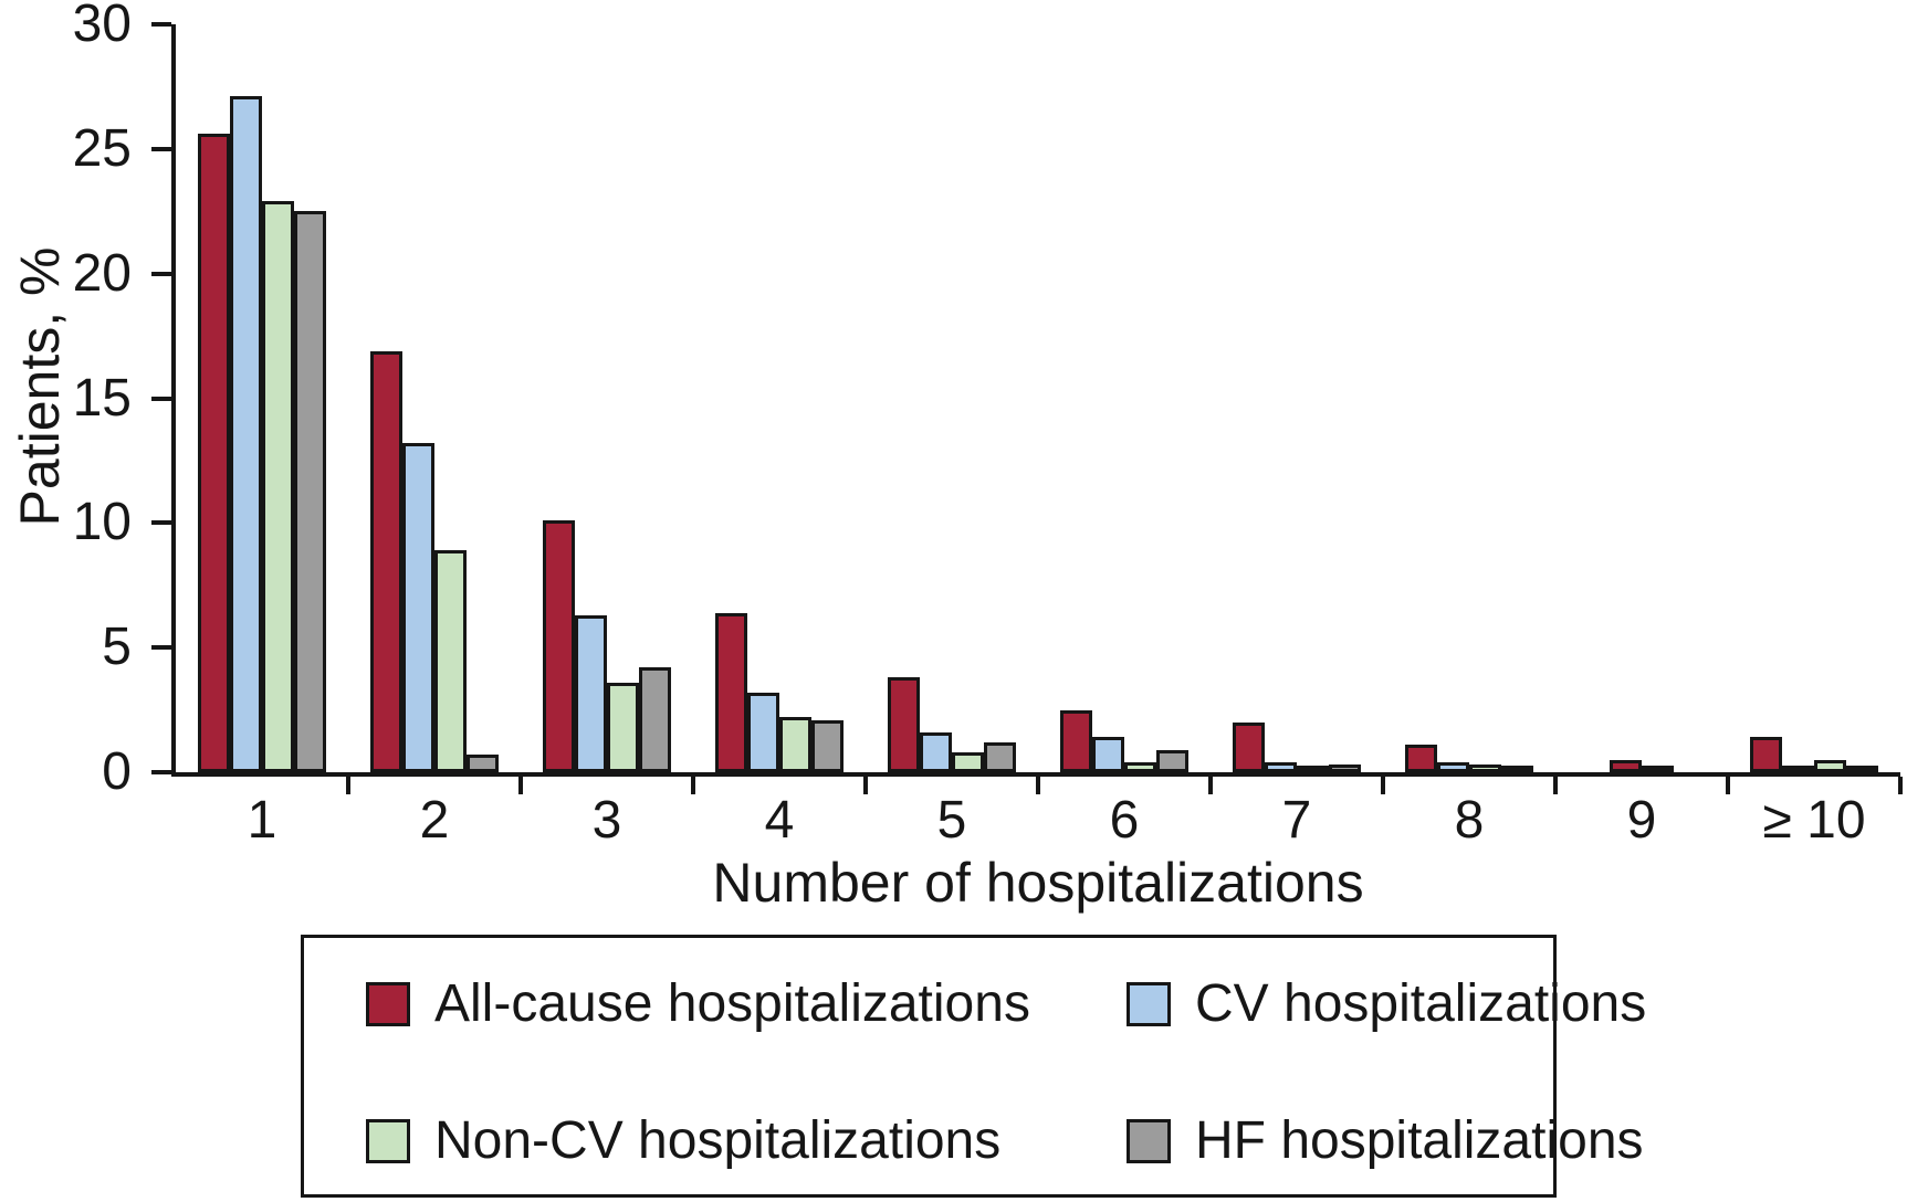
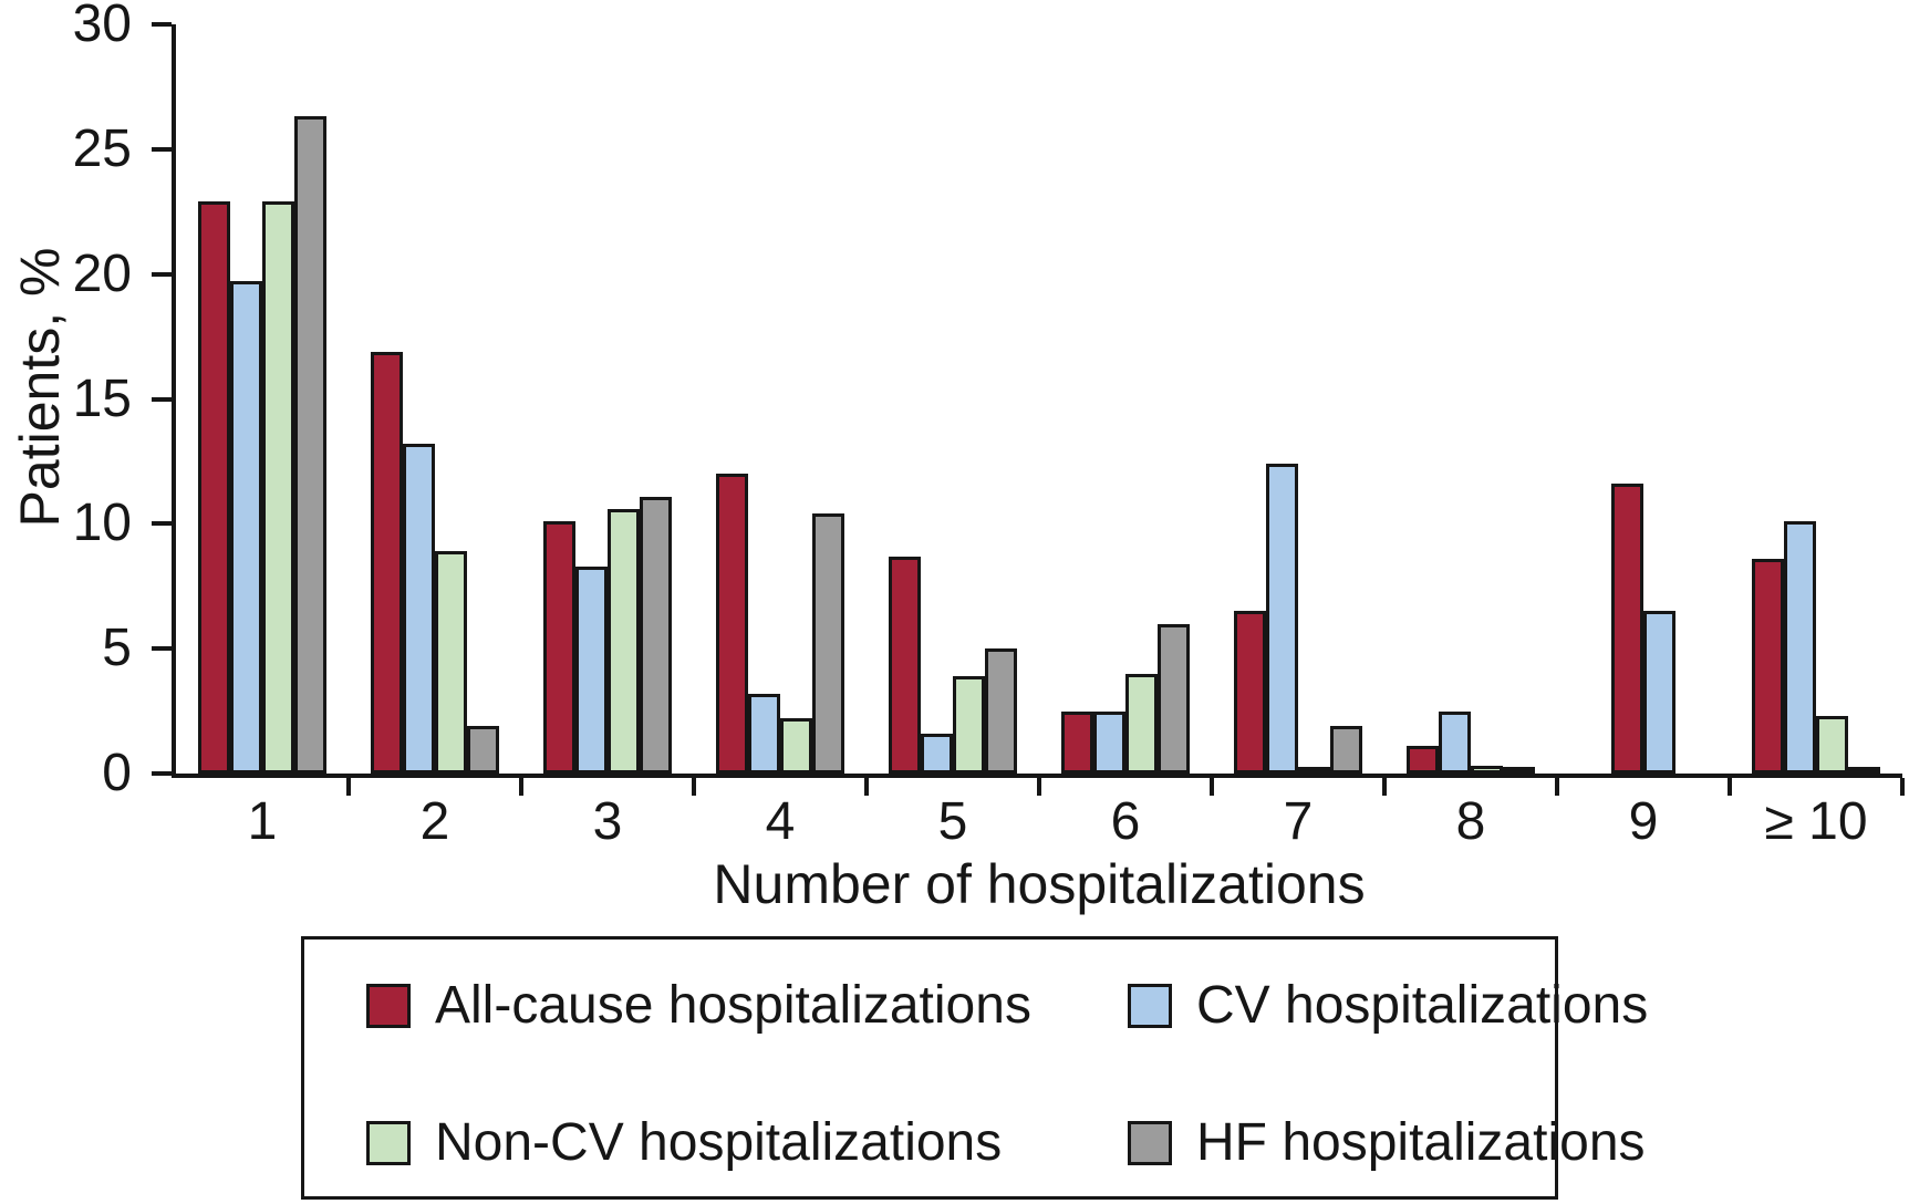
All-cause hospitalizations/1: 25.6 -> 22.9
CV hospitalizations/1: 27.1 -> 19.7
HF hospitalizations/1: 22.5 -> 26.3
HF hospitalizations/2: 0.7 -> 1.9
CV hospitalizations/3: 6.3 -> 8.3
Non-CV hospitalizations/3: 3.6 -> 10.6
HF hospitalizations/3: 4.2 -> 11.1
All-cause hospitalizations/4: 6.4 -> 12.0
HF hospitalizations/4: 2.1 -> 10.4
All-cause hospitalizations/5: 3.8 -> 8.7
Non-CV hospitalizations/5: 0.8 -> 3.9
HF hospitalizations/5: 1.2 -> 5.0
CV hospitalizations/6: 1.4 -> 2.5
Non-CV hospitalizations/6: 0.4 -> 4.0
HF hospitalizations/6: 0.9 -> 6.0
All-cause hospitalizations/7: 2.0 -> 6.5
CV hospitalizations/7: 0.4 -> 12.4
HF hospitalizations/7: 0.3 -> 1.9
CV hospitalizations/8: 0.4 -> 2.5
All-cause hospitalizations/9: 0.5 -> 11.6
CV hospitalizations/9: 0.2 -> 6.5
All-cause hospitalizations/≥ 10: 1.4 -> 8.6
CV hospitalizations/≥ 10: 0.1 -> 10.1
Non-CV hospitalizations/≥ 10: 0.5 -> 2.3
